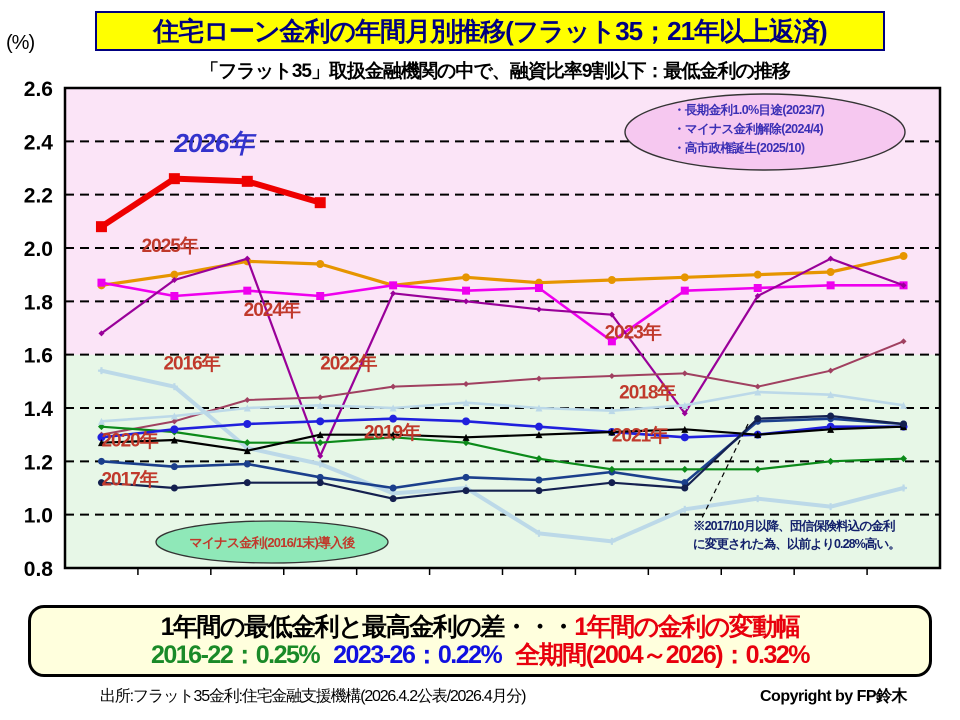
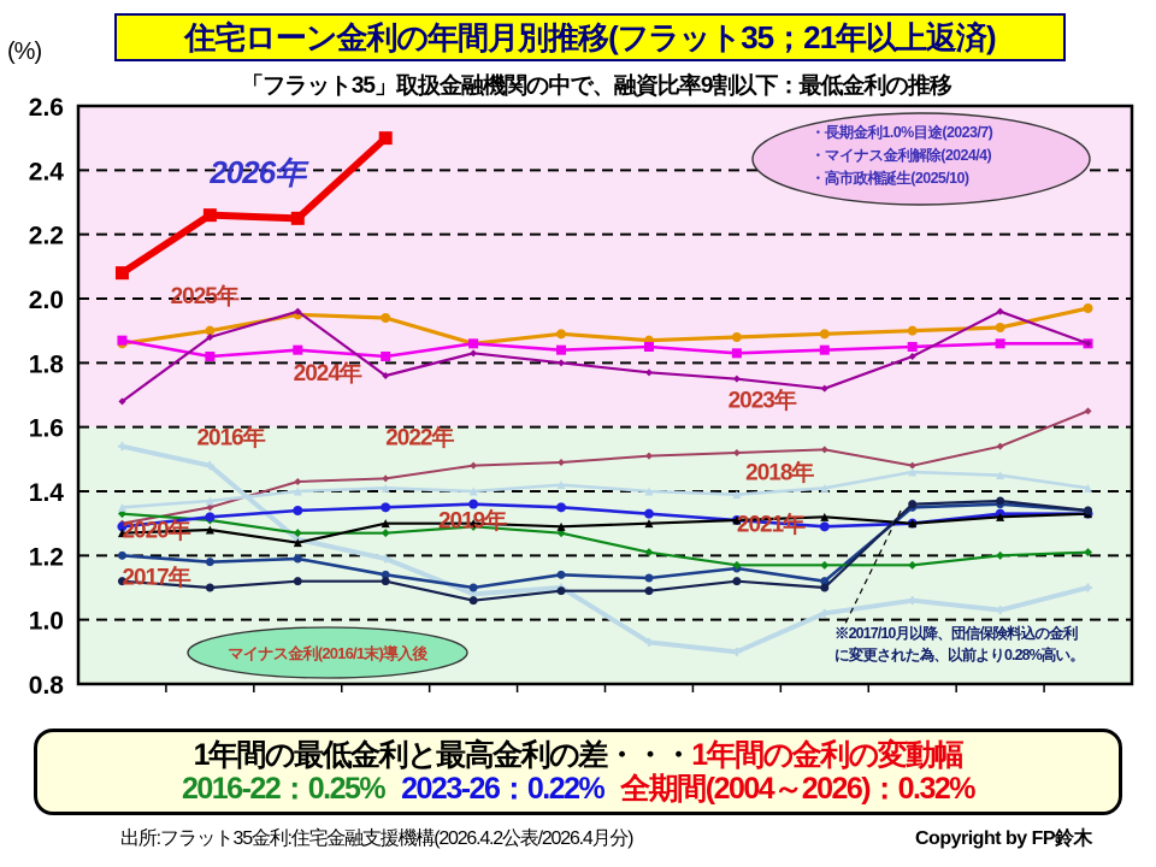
2026年/4月: 2.17 -> 2.50
2023年/4月: 1.22 -> 1.76
2024年/8月: 1.65 -> 1.83
2023年/9月: 1.38 -> 1.72
